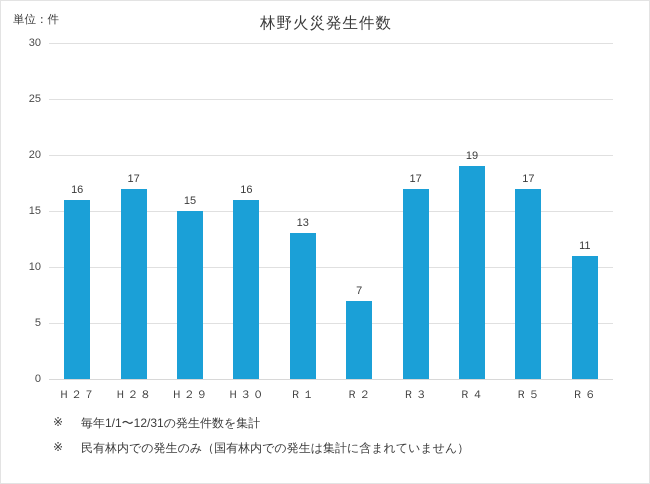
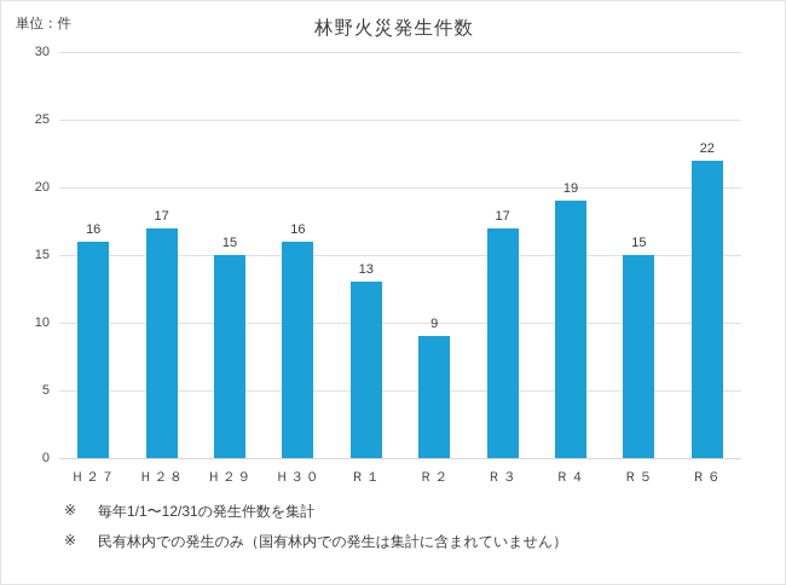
Ｒ２: 7 -> 9
Ｒ５: 17 -> 15
Ｒ６: 11 -> 22
